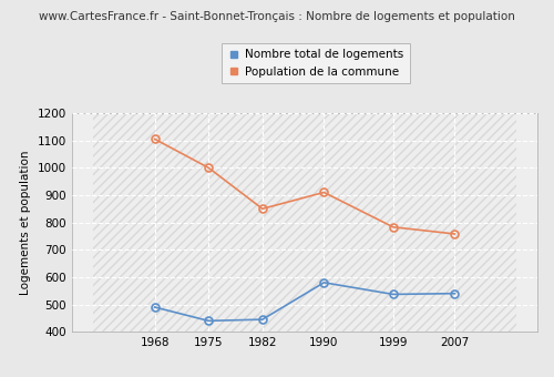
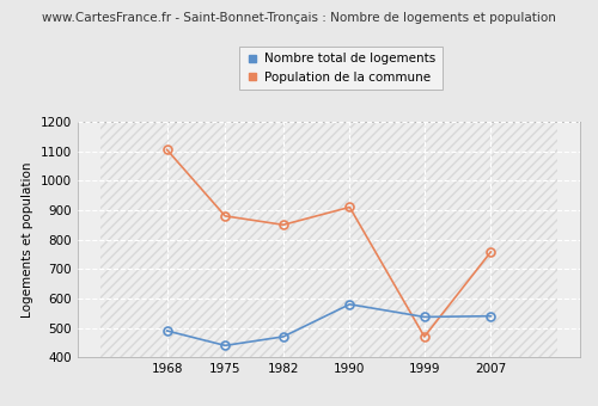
Population de la commune/1975: 1000 -> 880
Nombre total de logements/1982: 445 -> 470
Population de la commune/1999: 783 -> 470
